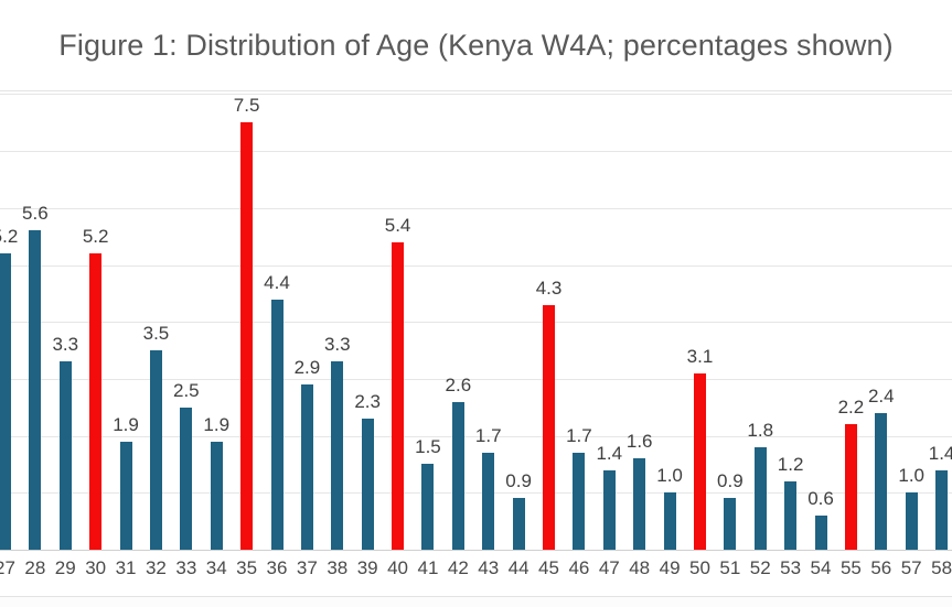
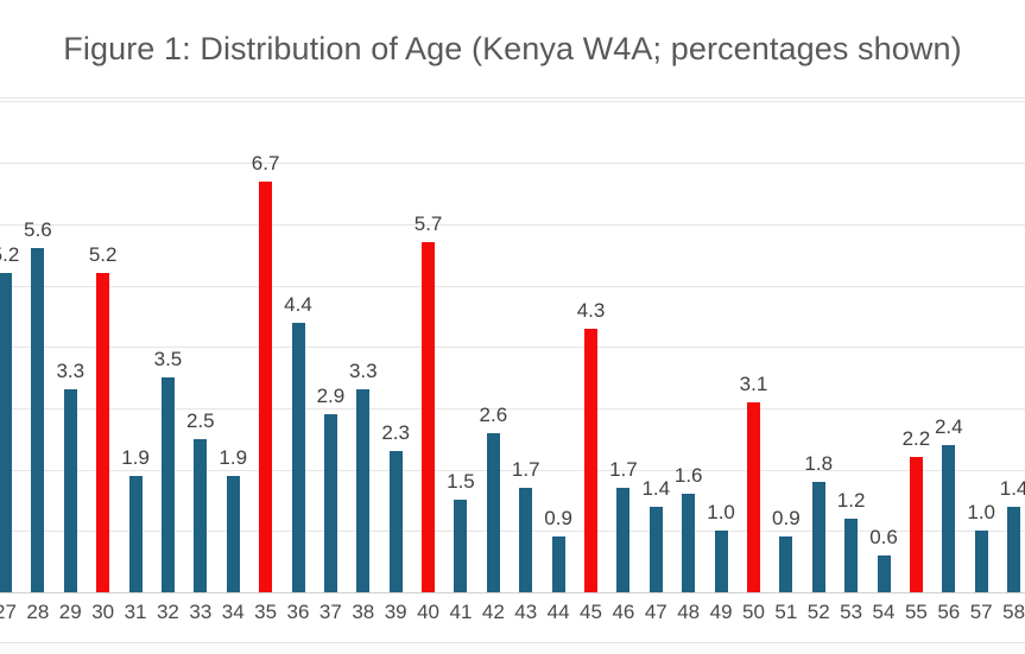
35: 7.5 -> 6.7
40: 5.4 -> 5.7
